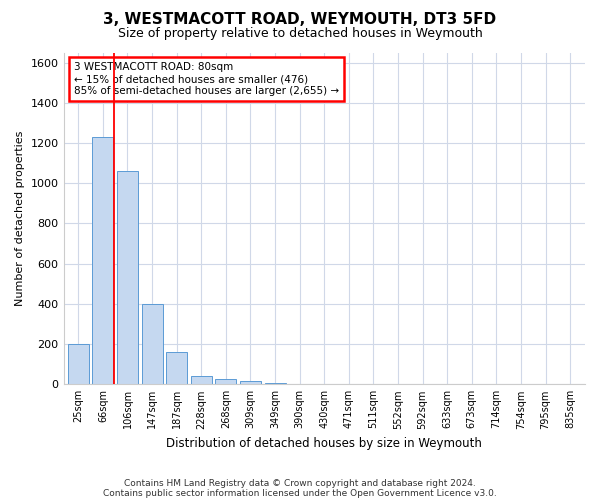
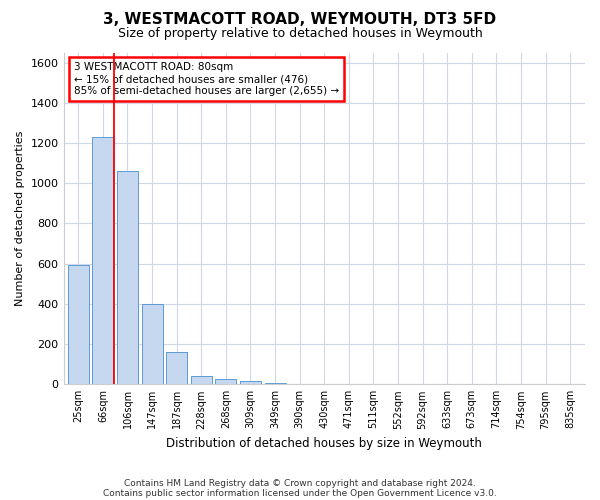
25sqm: 200 -> 595
